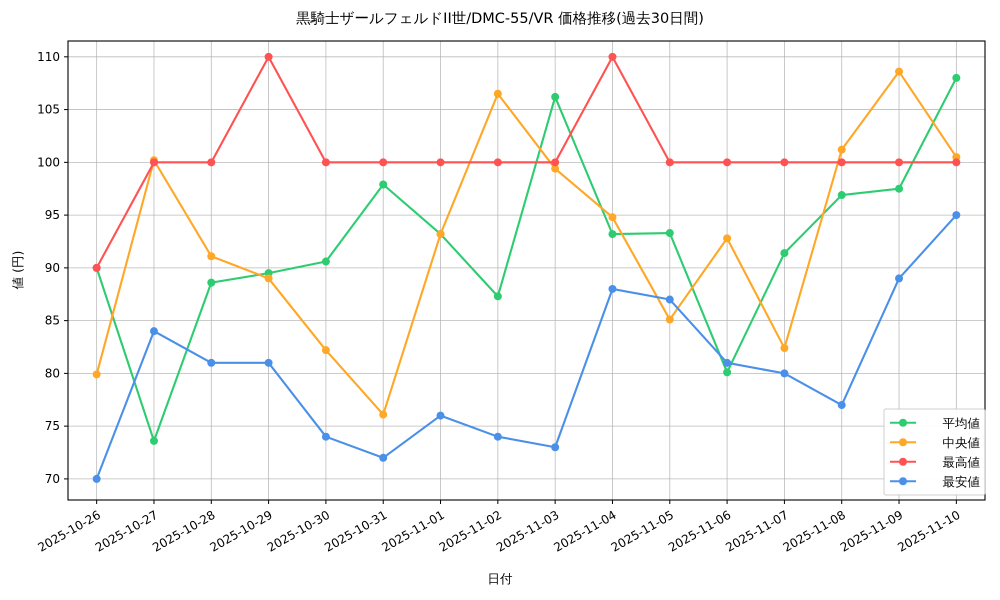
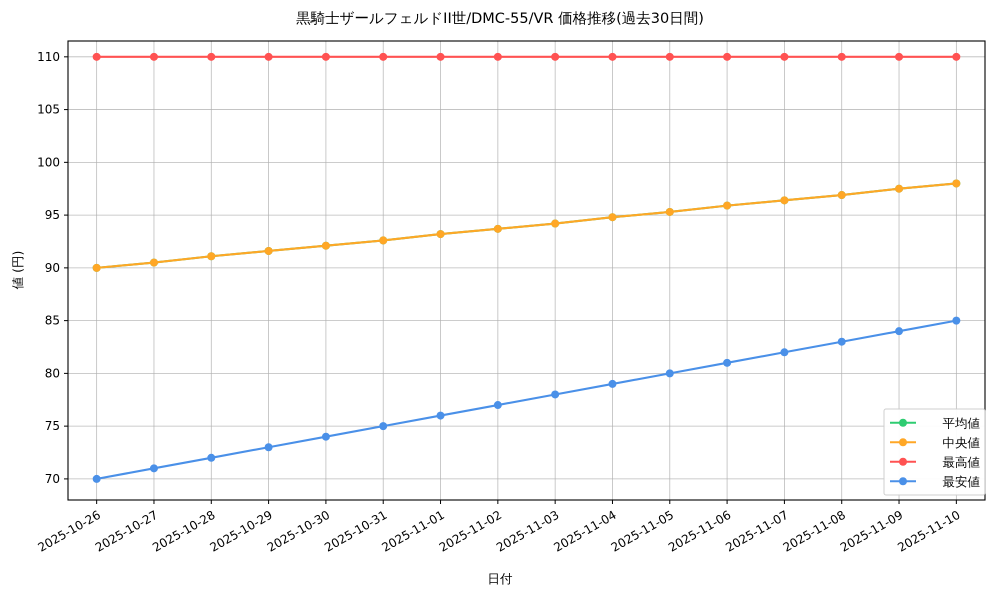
中央値/2025-10-26: 79.9 -> 90.0
最高値/2025-10-26: 90 -> 110
平均値/2025-10-27: 73.6 -> 90.5
中央値/2025-10-27: 100.2 -> 90.5
最高値/2025-10-27: 100 -> 110
最安値/2025-10-27: 84 -> 71
平均値/2025-10-28: 88.6 -> 91.1
最高値/2025-10-28: 100 -> 110
最安値/2025-10-28: 81 -> 72
平均値/2025-10-29: 89.5 -> 91.6
中央値/2025-10-29: 89.0 -> 91.6
最安値/2025-10-29: 81 -> 73
平均値/2025-10-30: 90.6 -> 92.1
中央値/2025-10-30: 82.2 -> 92.1
最高値/2025-10-30: 100 -> 110
平均値/2025-10-31: 97.9 -> 92.6
中央値/2025-10-31: 76.1 -> 92.6
最高値/2025-10-31: 100 -> 110
最安値/2025-10-31: 72 -> 75
最高値/2025-11-01: 100 -> 110
平均値/2025-11-02: 87.3 -> 93.7
中央値/2025-11-02: 106.5 -> 93.7
最高値/2025-11-02: 100 -> 110
最安値/2025-11-02: 74 -> 77
平均値/2025-11-03: 106.2 -> 94.2
中央値/2025-11-03: 99.4 -> 94.2
最高値/2025-11-03: 100 -> 110
最安値/2025-11-03: 73 -> 78
平均値/2025-11-04: 93.2 -> 94.8
最安値/2025-11-04: 88 -> 79
平均値/2025-11-05: 93.3 -> 95.3
中央値/2025-11-05: 85.1 -> 95.3
最高値/2025-11-05: 100 -> 110
最安値/2025-11-05: 87 -> 80
平均値/2025-11-06: 80.1 -> 95.9
中央値/2025-11-06: 92.8 -> 95.9
最高値/2025-11-06: 100 -> 110
平均値/2025-11-07: 91.4 -> 96.4
中央値/2025-11-07: 82.4 -> 96.4
最高値/2025-11-07: 100 -> 110
最安値/2025-11-07: 80 -> 82
中央値/2025-11-08: 101.2 -> 96.9
最高値/2025-11-08: 100 -> 110
最安値/2025-11-08: 77 -> 83
中央値/2025-11-09: 108.6 -> 97.5
最高値/2025-11-09: 100 -> 110
最安値/2025-11-09: 89 -> 84
平均値/2025-11-10: 108.0 -> 98.0
中央値/2025-11-10: 100.5 -> 98.0
最高値/2025-11-10: 100 -> 110
最安値/2025-11-10: 95 -> 85
